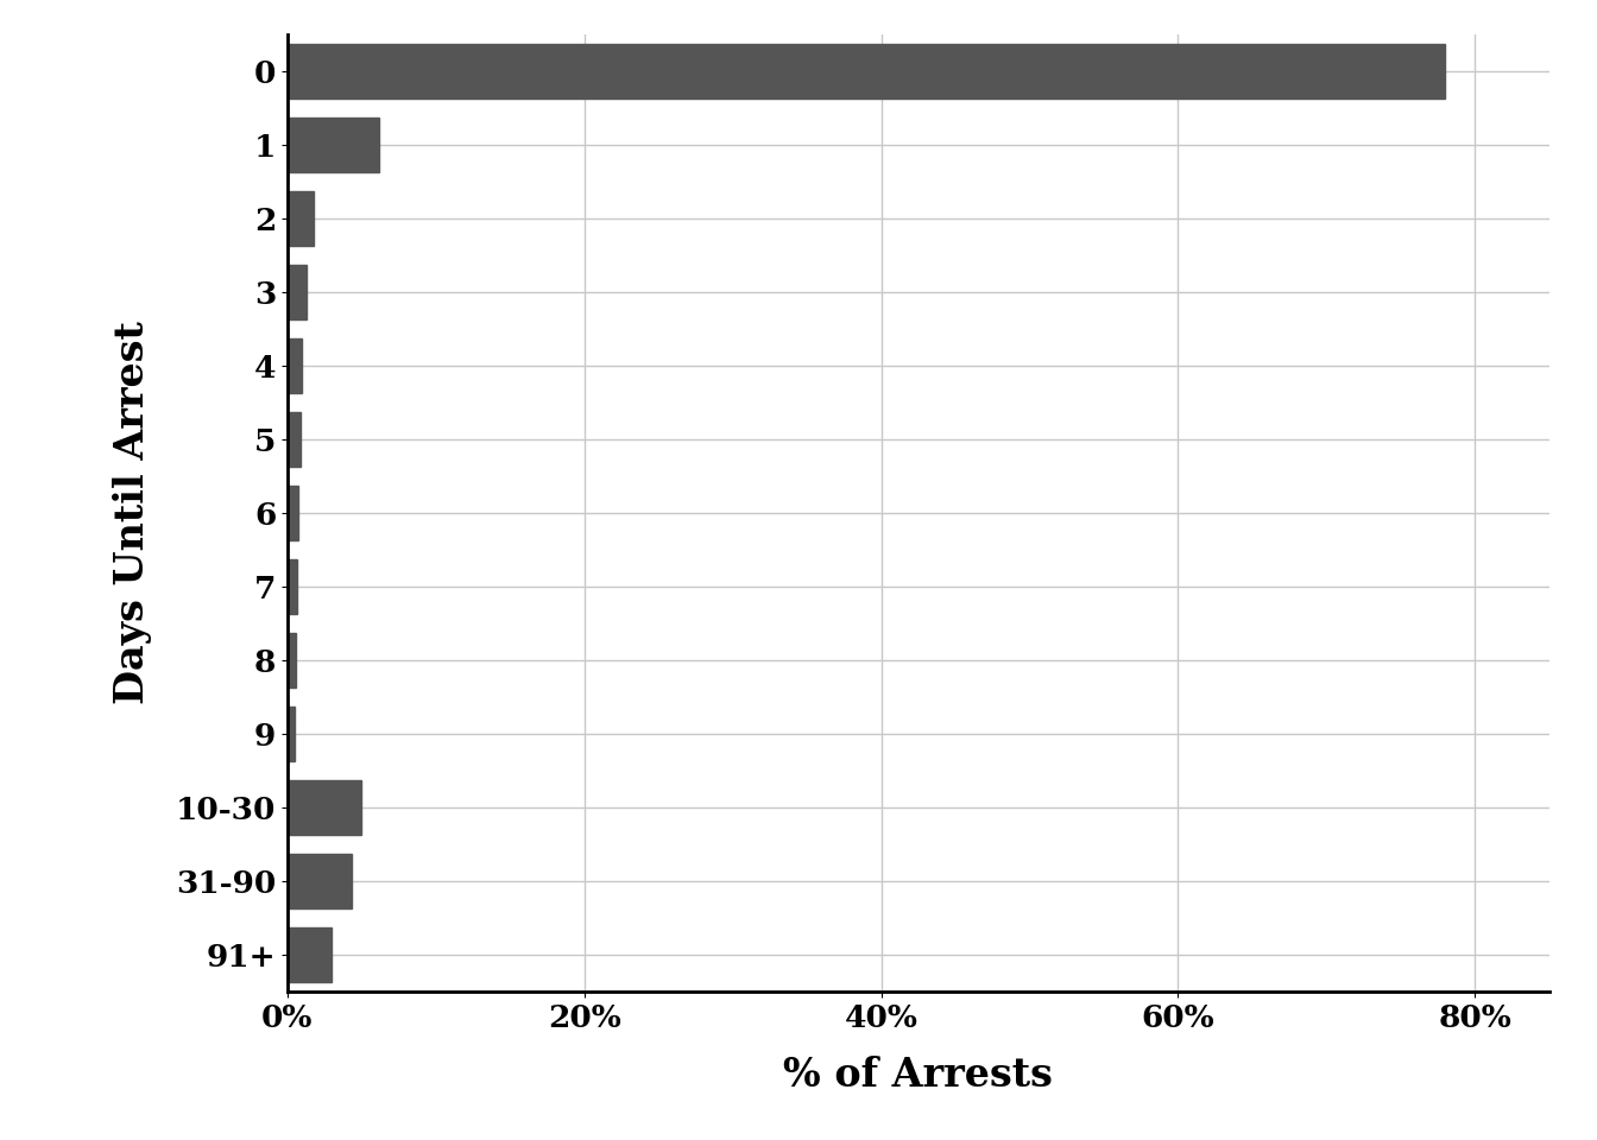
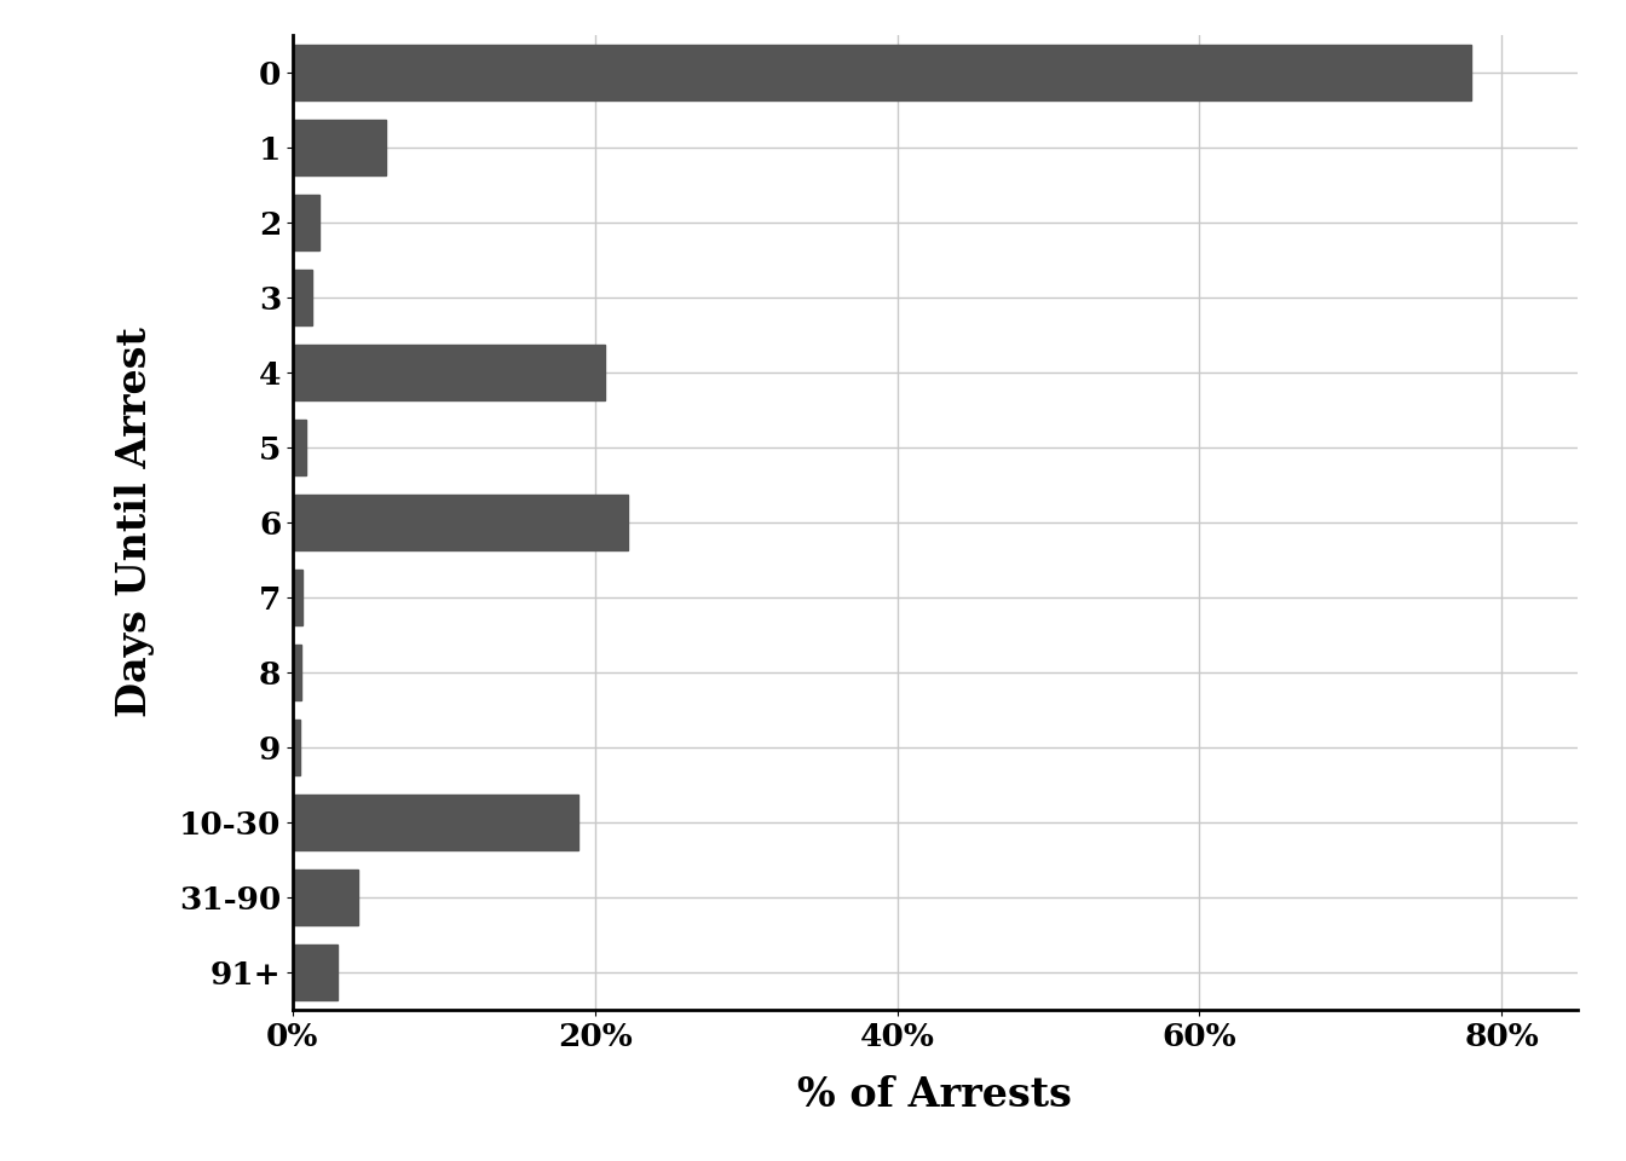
4: 1.0% -> 20.7%
6: 0.8% -> 22.2%
10-30: 5.0% -> 18.9%
